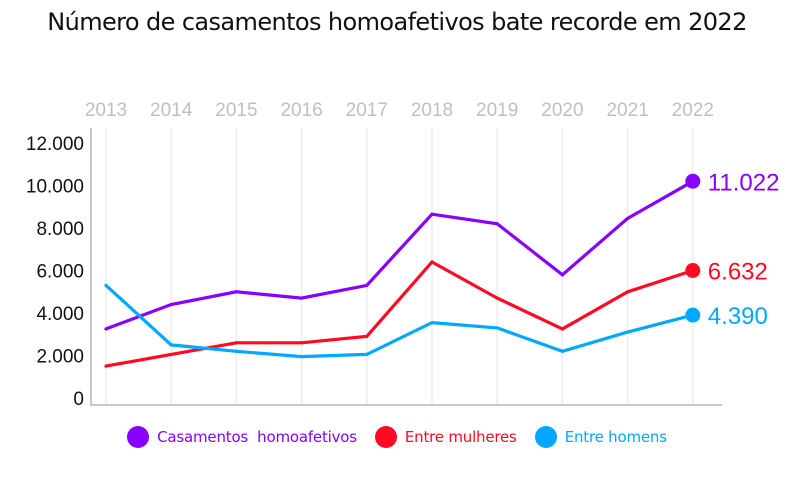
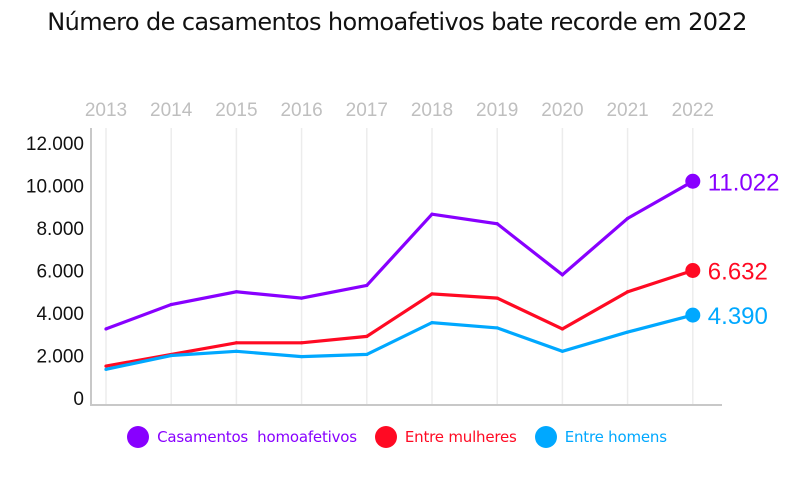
Entre homens/2013: 5300 -> 1400
Entre homens/2014: 2500 -> 2000
Entre mulheres/2018: 6400 -> 4900
